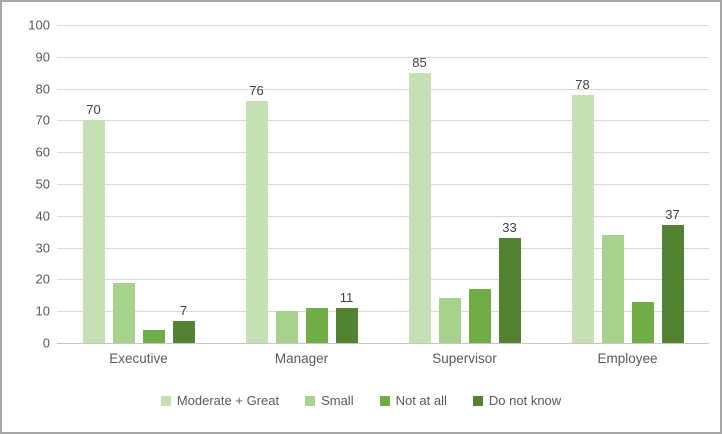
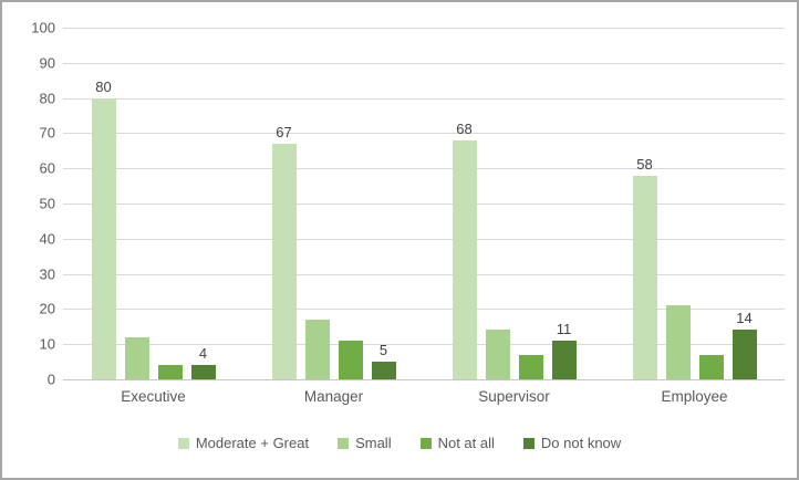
Moderate + Great/Executive: 70 -> 80
Small/Executive: 19 -> 12
Do not know/Executive: 7 -> 4
Moderate + Great/Manager: 76 -> 67
Small/Manager: 10 -> 17
Do not know/Manager: 11 -> 5
Moderate + Great/Supervisor: 85 -> 68
Not at all/Supervisor: 17 -> 7
Do not know/Supervisor: 33 -> 11
Moderate + Great/Employee: 78 -> 58
Small/Employee: 34 -> 21
Not at all/Employee: 13 -> 7
Do not know/Employee: 37 -> 14
